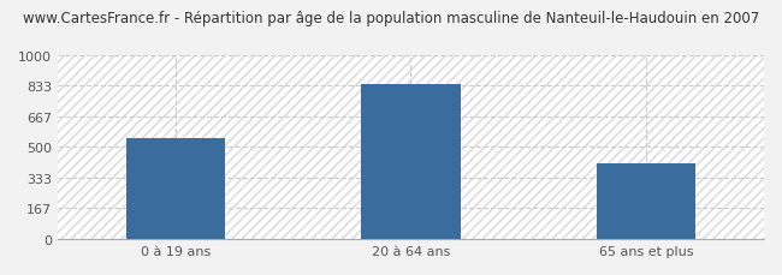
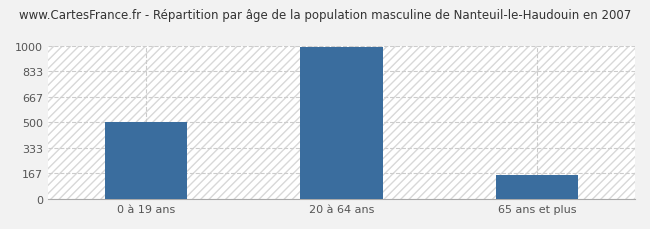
0 à 19 ans: 550 -> 500
20 à 64 ans: 840 -> 990
65 ans et plus: 410 -> 160
